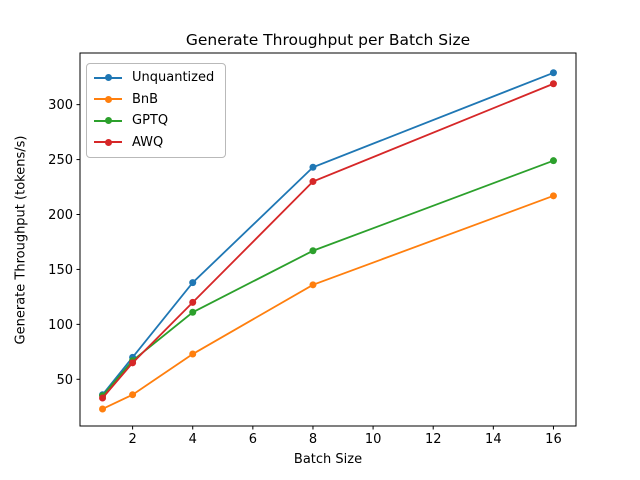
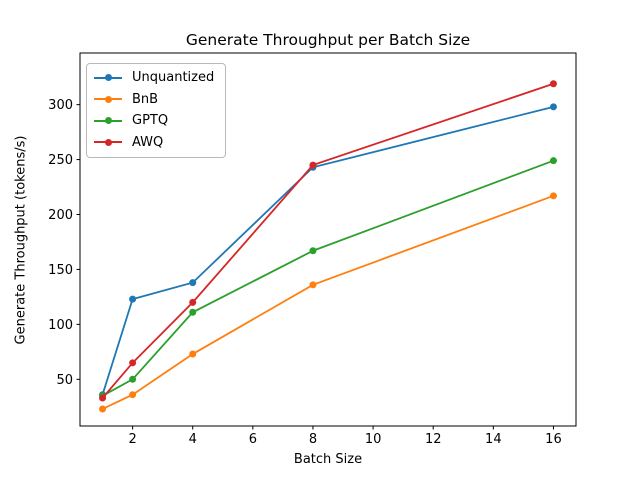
Unquantized/2: 70 -> 123
GPTQ/2: 67 -> 50
AWQ/8: 230 -> 245
Unquantized/16: 329 -> 298
